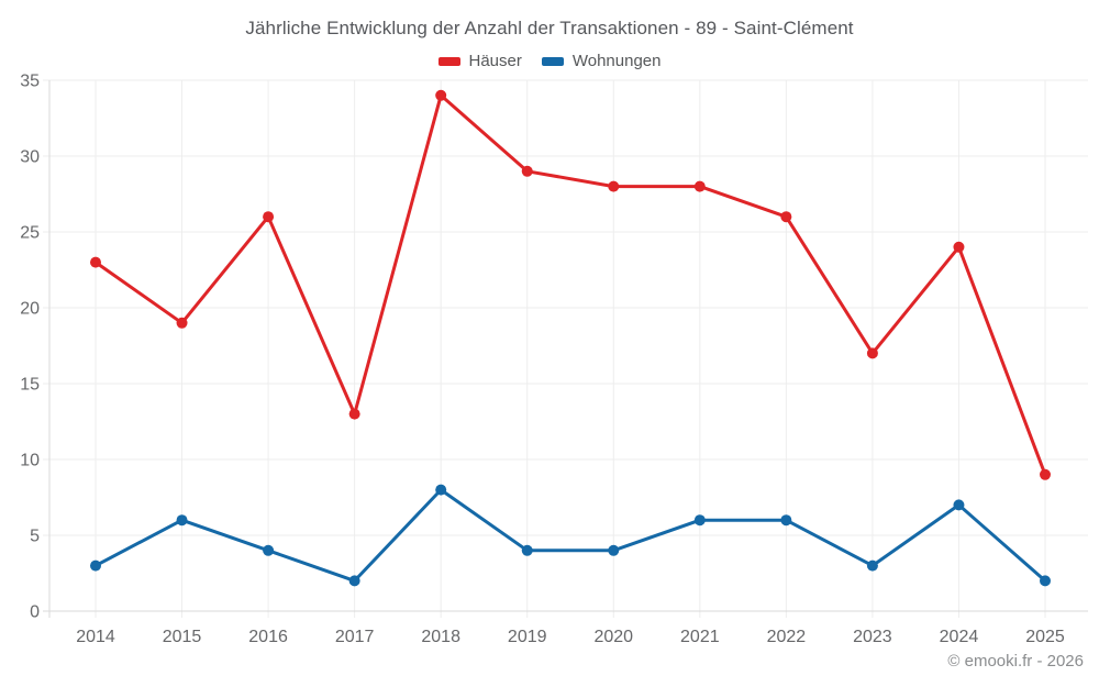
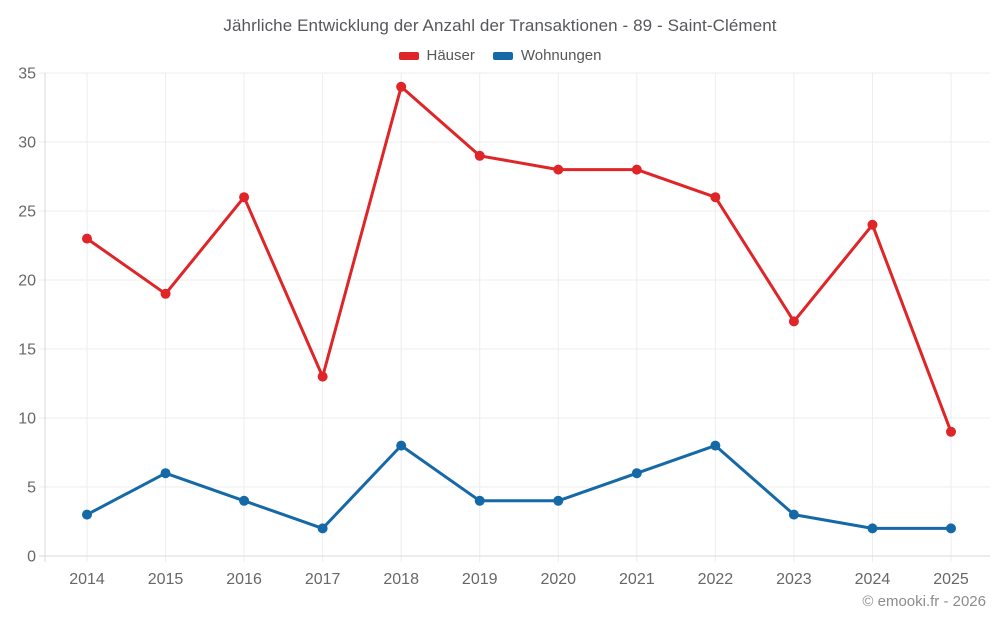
Wohnungen/2022: 6 -> 8
Wohnungen/2024: 7 -> 2
